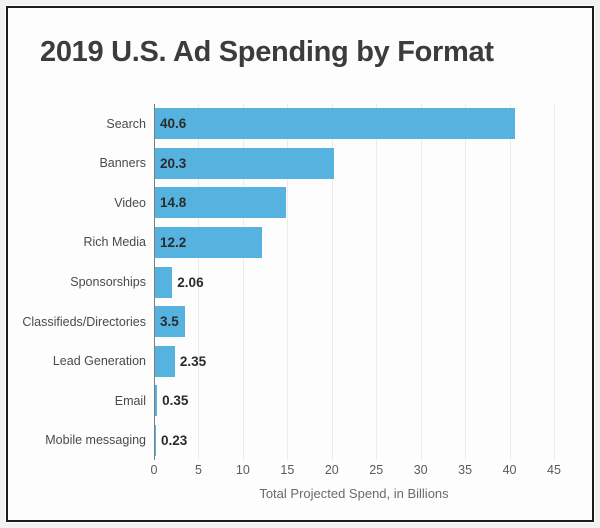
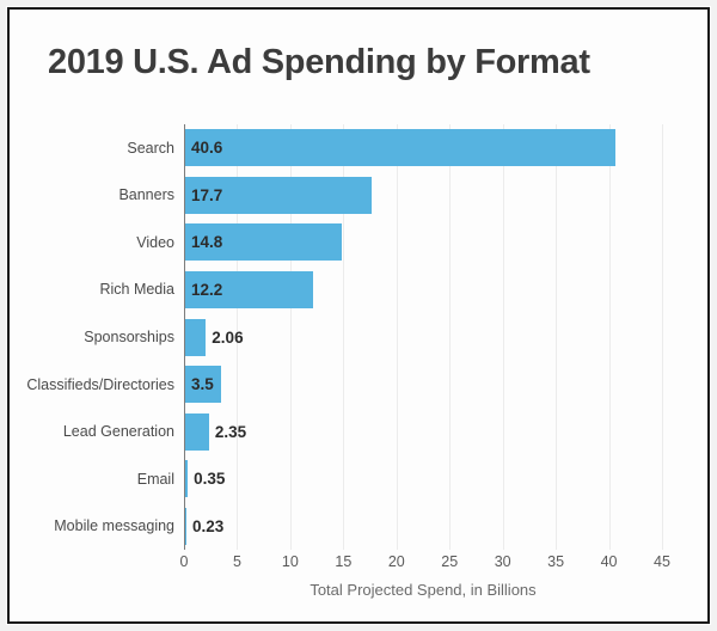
Banners: 20.3 -> 17.7
